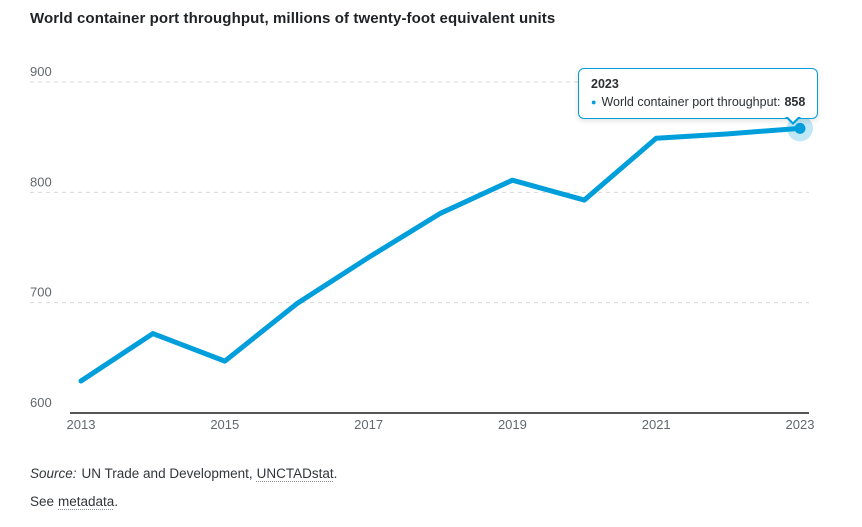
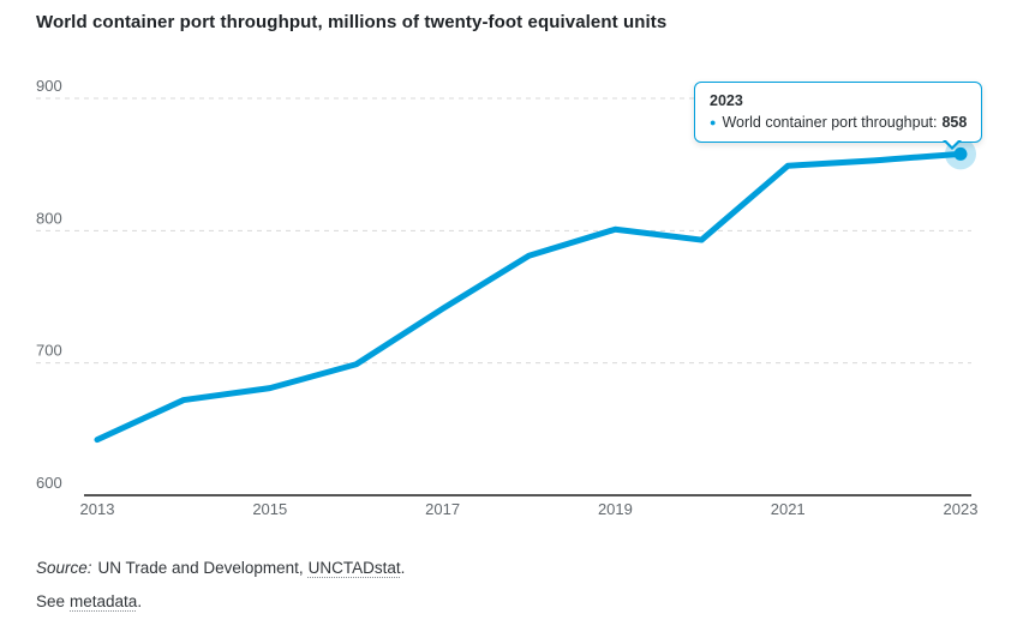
2013: 629 -> 642
2015: 647 -> 681
2019: 811 -> 801
